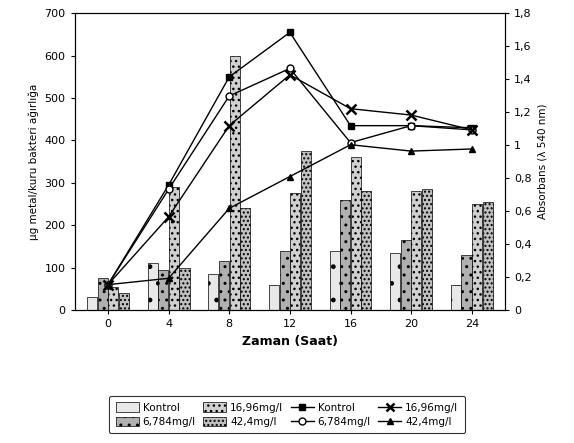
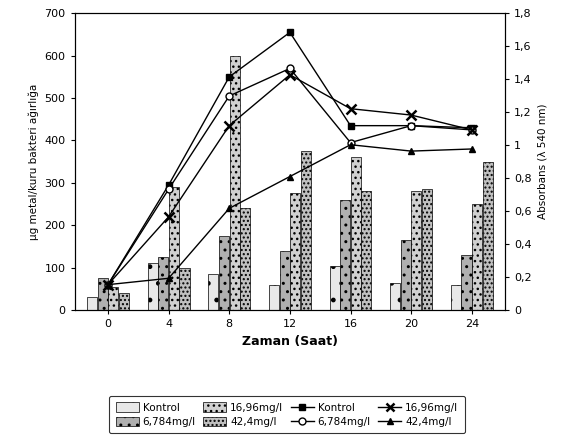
6,784mg/l/4: 95 -> 125
6,784mg/l/8: 115 -> 175
Kontrol/16: 140 -> 105
Kontrol/20: 135 -> 65
42,4mg/l/24: 255 -> 350
